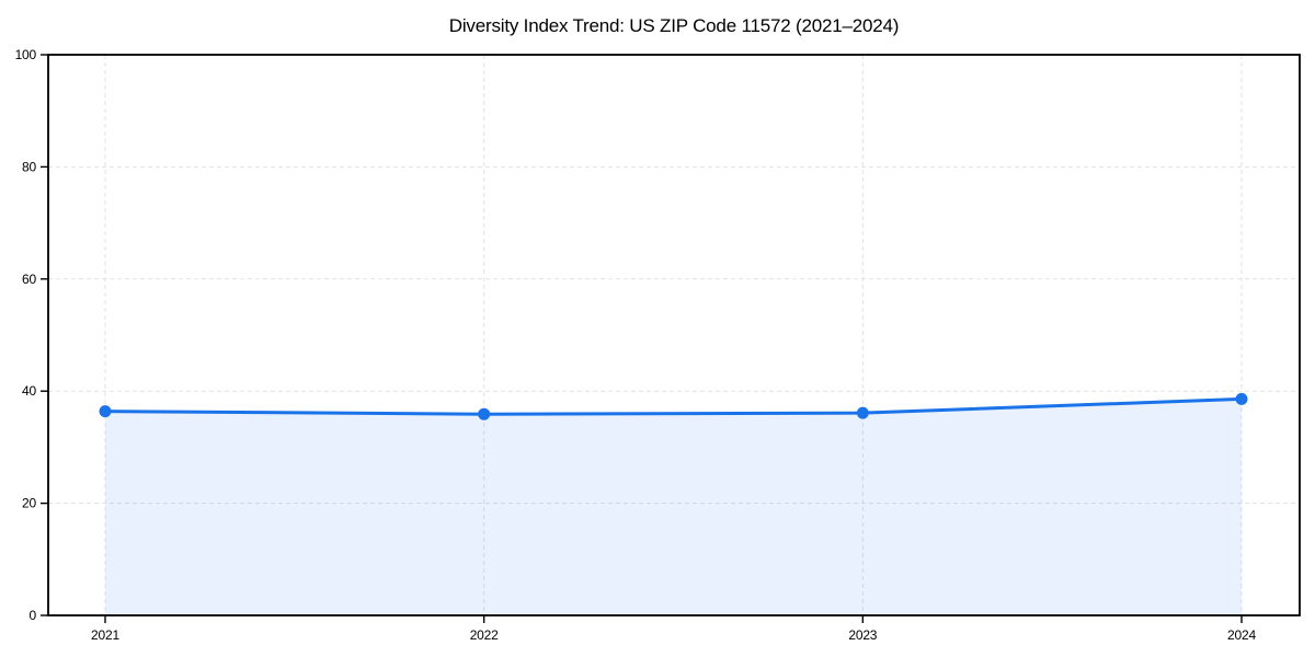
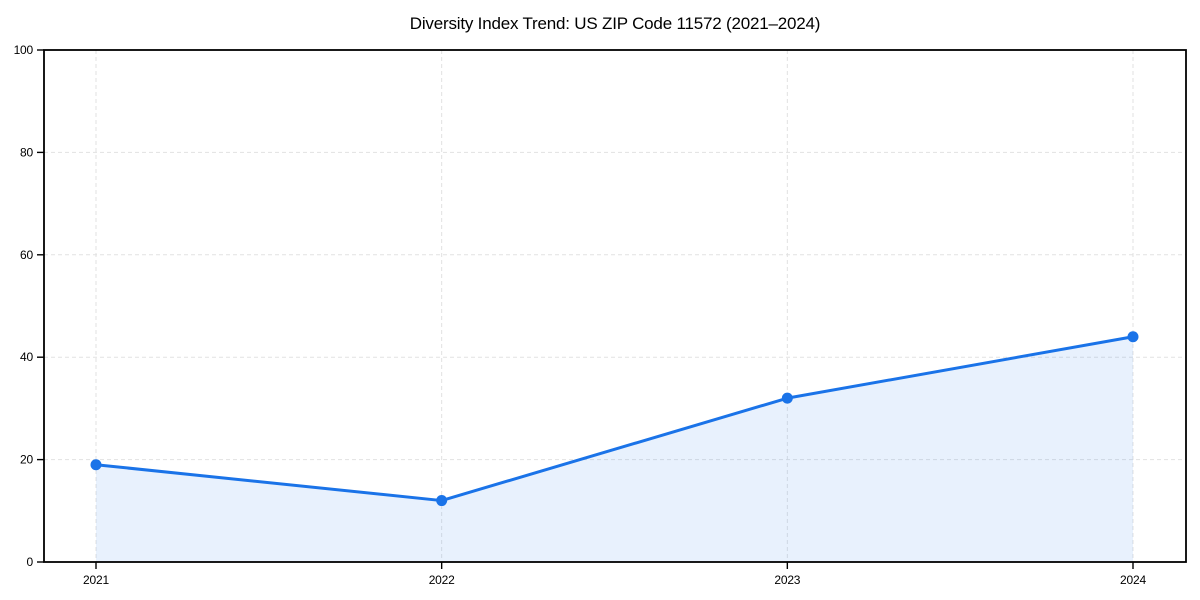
2021: 36 -> 19
2022: 36 -> 12
2023: 36 -> 32
2024: 39 -> 44
